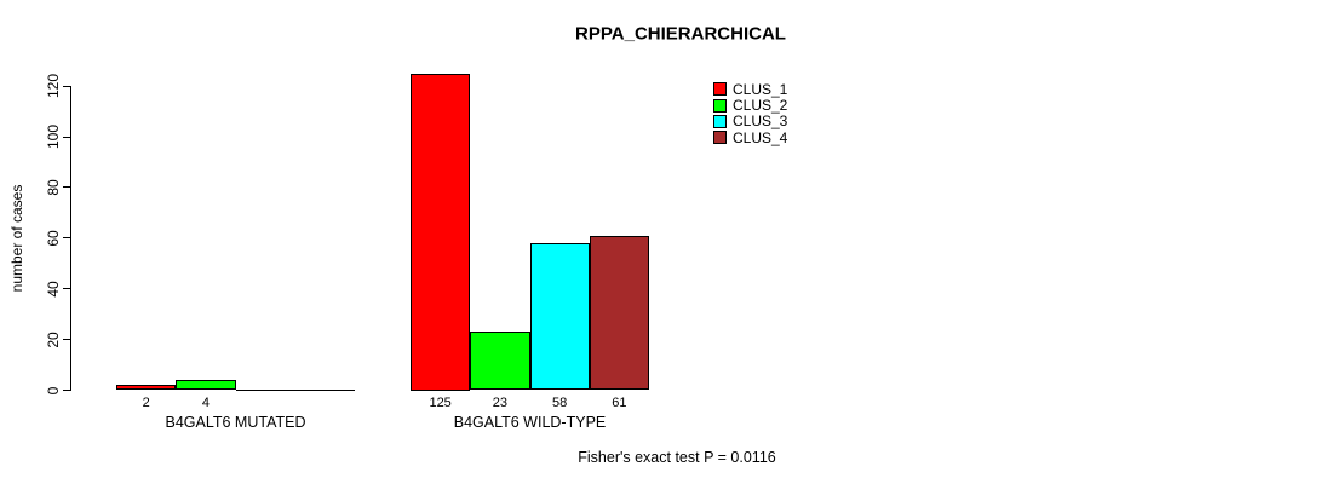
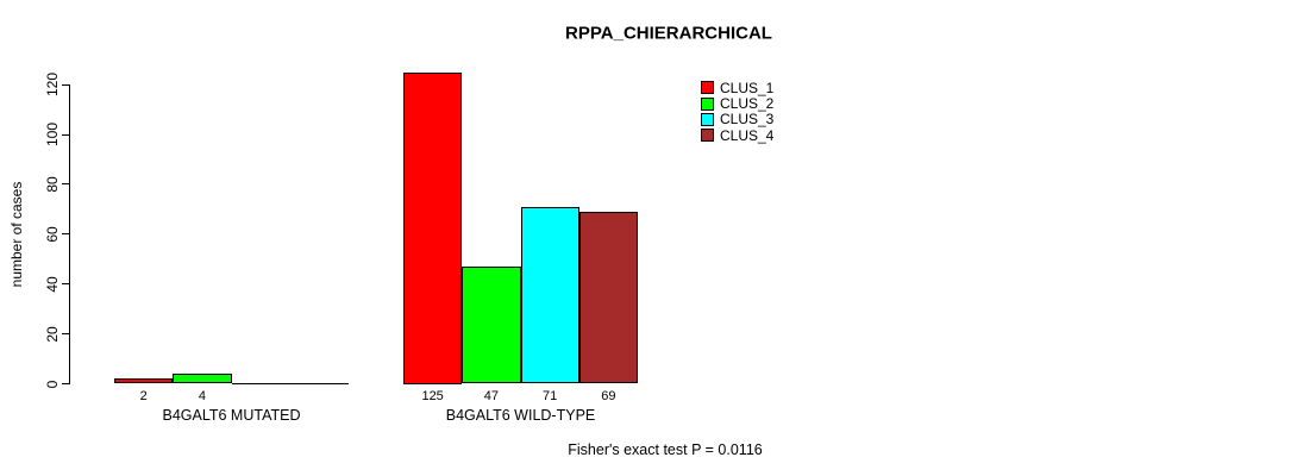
CLUS_2/B4GALT6 WILD-TYPE: 23 -> 47
CLUS_3/B4GALT6 WILD-TYPE: 58 -> 71
CLUS_4/B4GALT6 WILD-TYPE: 61 -> 69
